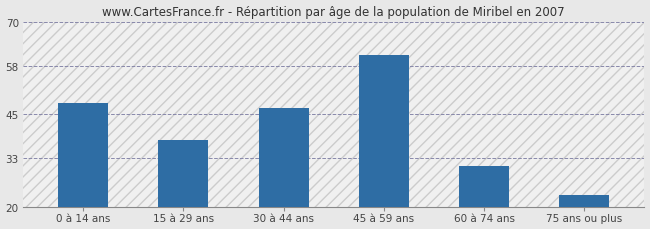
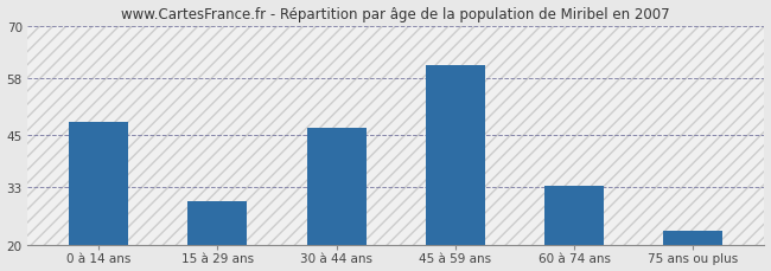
15 à 29 ans: 38.0 -> 30.0
60 à 74 ans: 31.0 -> 33.5
